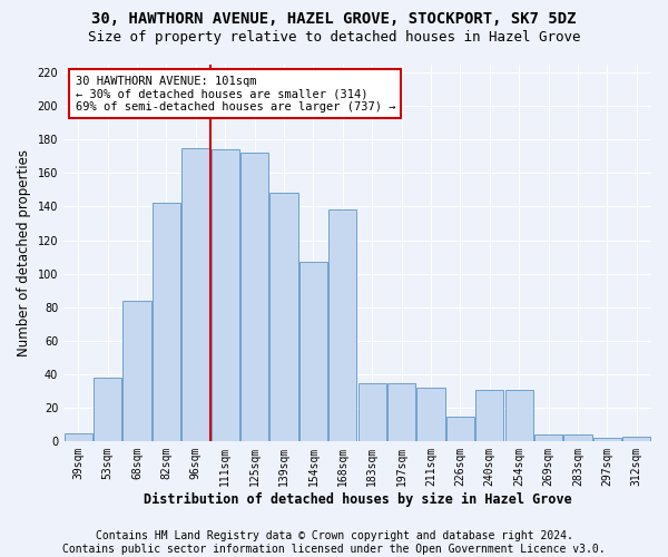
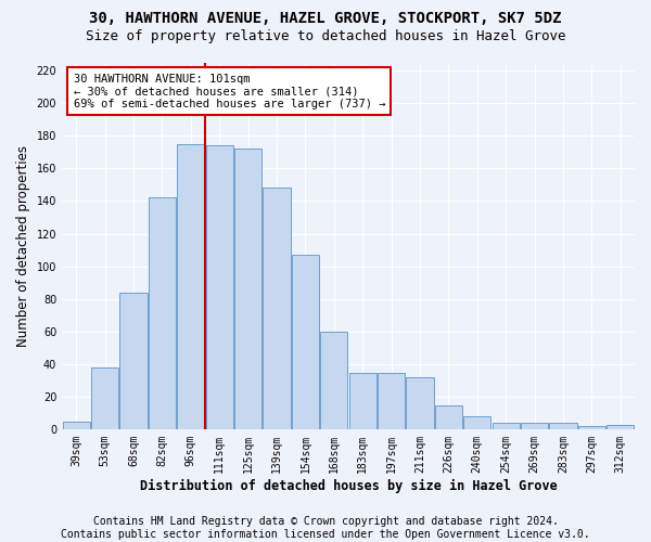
168sqm: 138 -> 60
240sqm: 31 -> 8
254sqm: 31 -> 4
